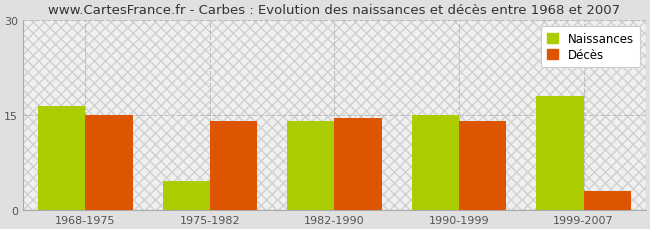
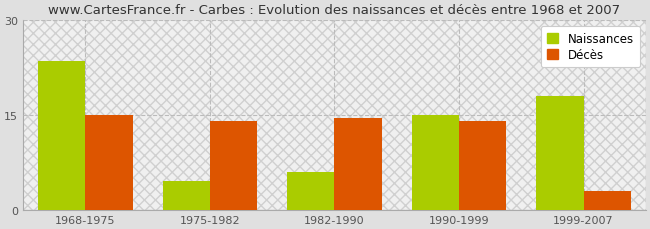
Naissances/1968-1975: 16.5 -> 23.6
Naissances/1982-1990: 14.0 -> 6.0
